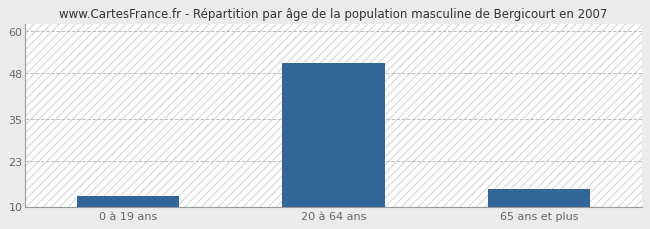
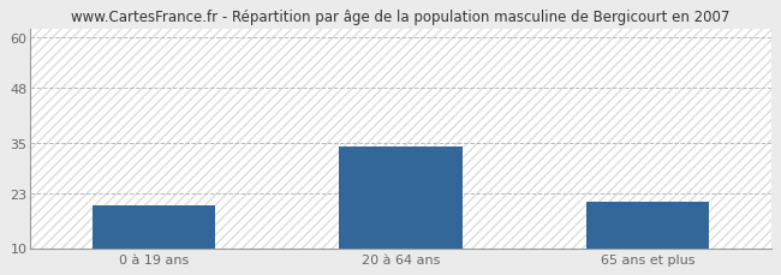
0 à 19 ans: 13 -> 20
20 à 64 ans: 51 -> 34
65 ans et plus: 15 -> 21
